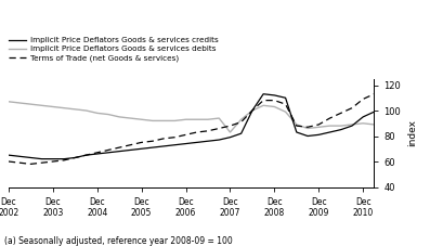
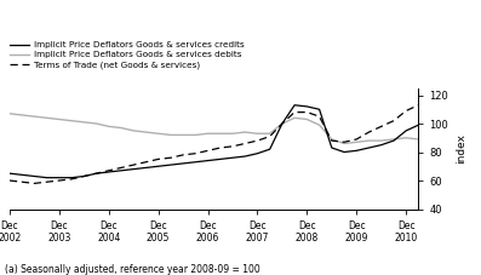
Implicit Price Deflators Goods & services debits/Dec 2007: 83 -> 93
